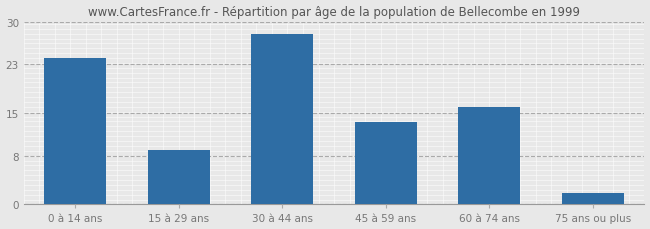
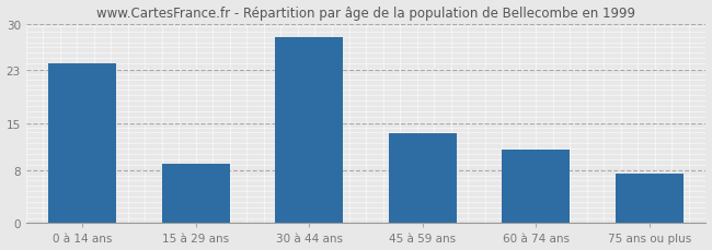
60 à 74 ans: 16.0 -> 11.0
75 ans ou plus: 1.8 -> 7.5
